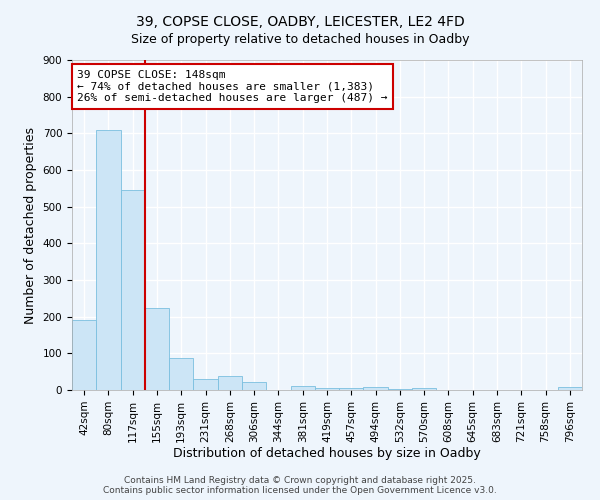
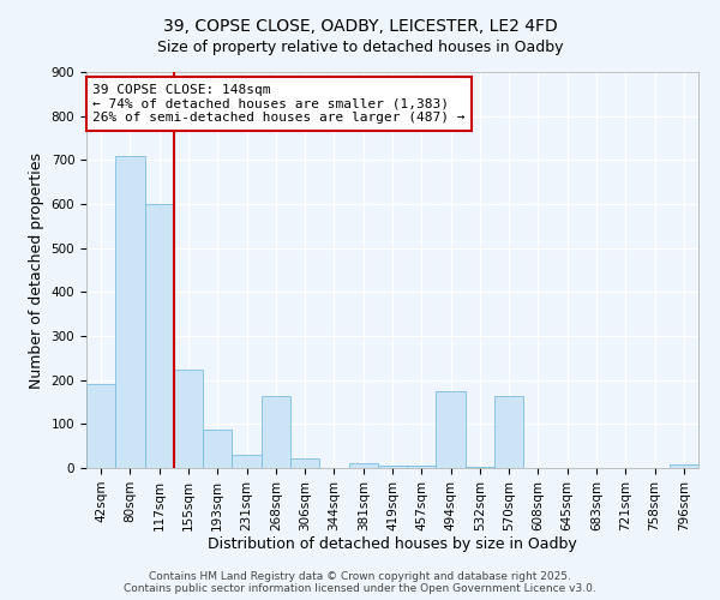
117sqm: 545 -> 600
268sqm: 38 -> 165
494sqm: 7 -> 175
570sqm: 5 -> 165
